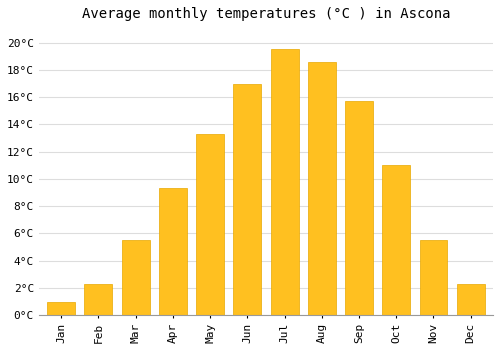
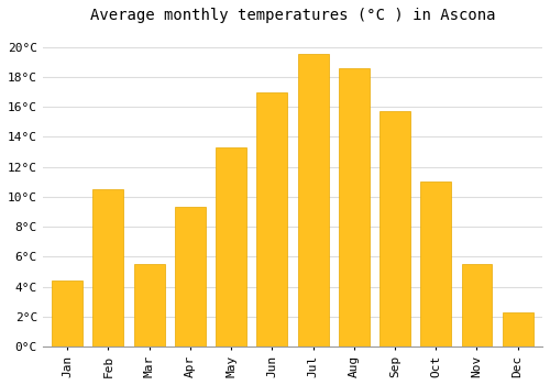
Jan: 1.0°C -> 4.4°C
Feb: 2.3°C -> 10.5°C
